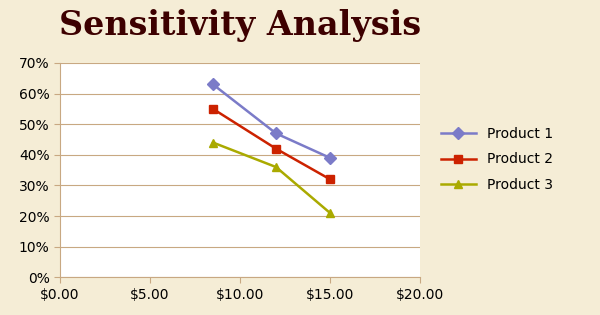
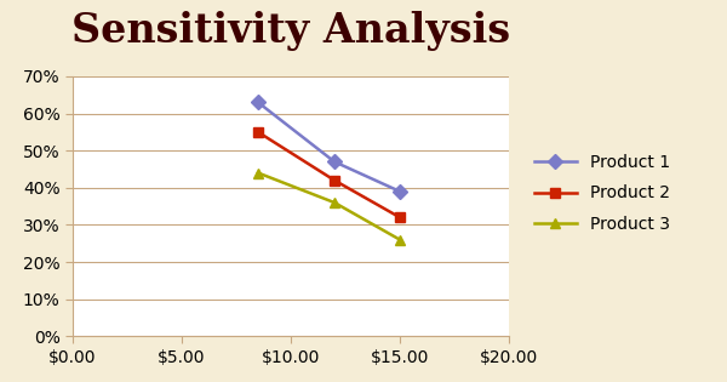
Product 3/$15.00: 21% -> 26%
